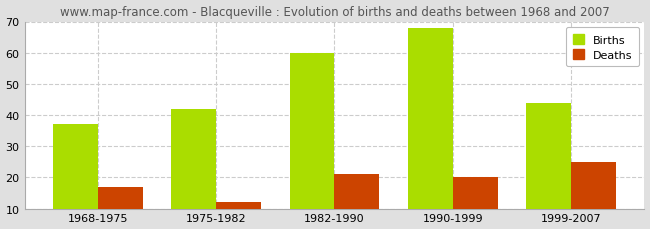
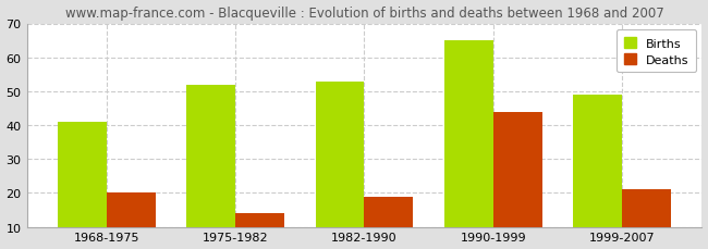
Births/1968-1975: 37 -> 41
Deaths/1968-1975: 17 -> 20
Births/1975-1982: 42 -> 52
Deaths/1975-1982: 12 -> 14
Births/1982-1990: 60 -> 53
Deaths/1982-1990: 21 -> 19
Births/1990-1999: 68 -> 65
Deaths/1990-1999: 20 -> 44
Births/1999-2007: 44 -> 49
Deaths/1999-2007: 25 -> 21
